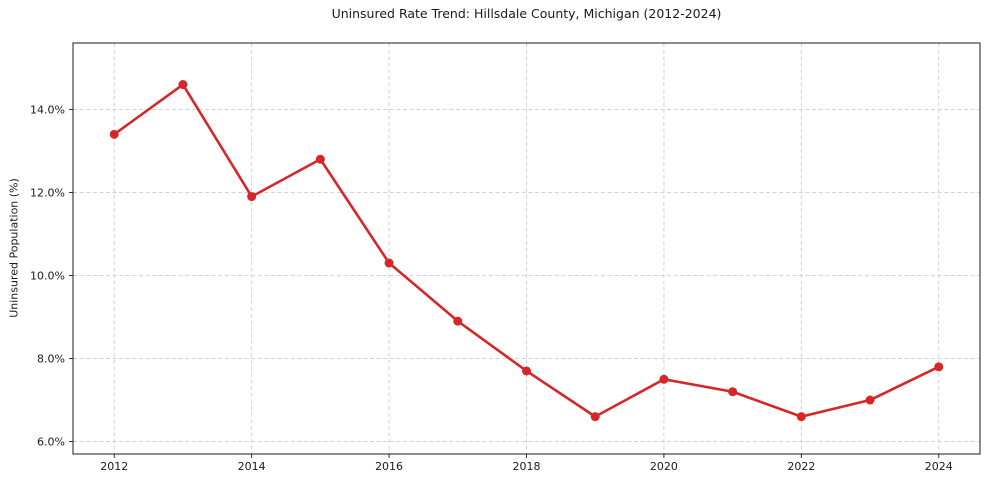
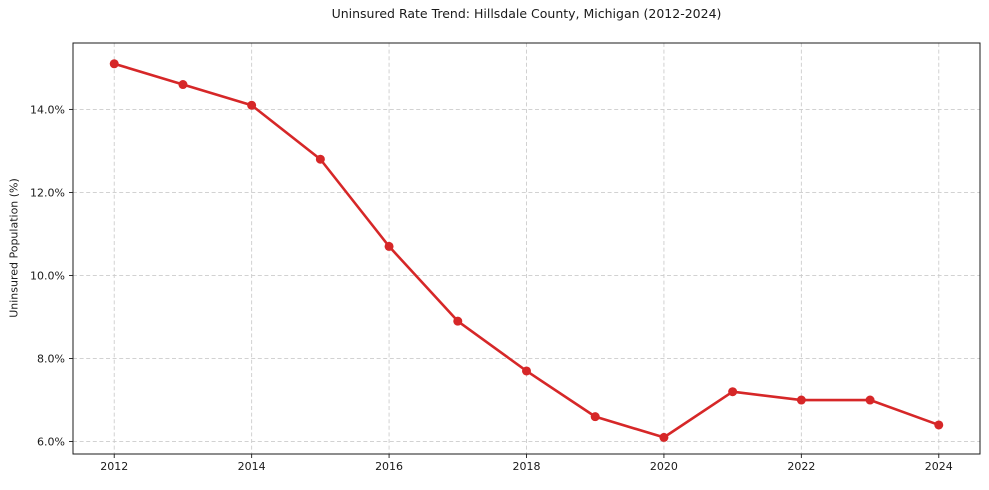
2012: 13.4% -> 15.1%
2014: 11.9% -> 14.1%
2016: 10.3% -> 10.7%
2020: 7.5% -> 6.1%
2022: 6.6% -> 7.0%
2024: 7.8% -> 6.4%
